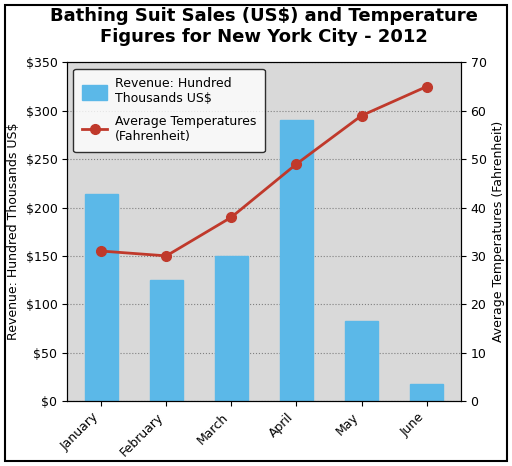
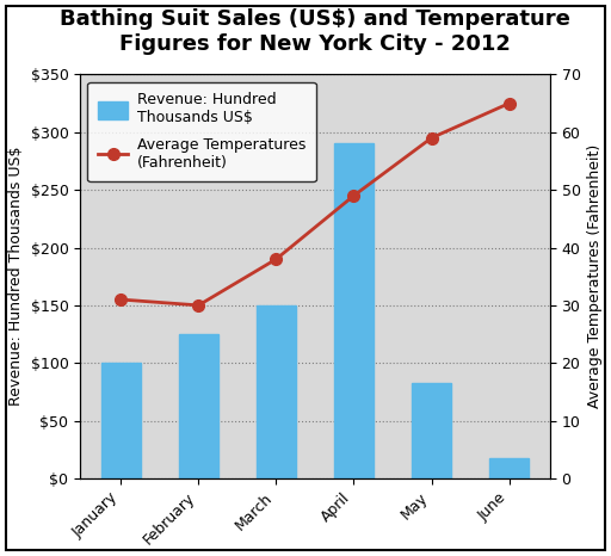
Revenue: Hundred Thousands US$/January: $214 -> $100
